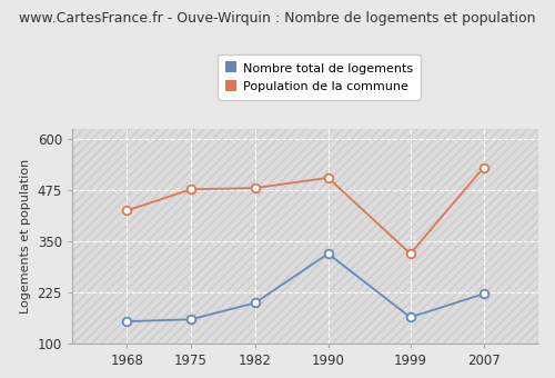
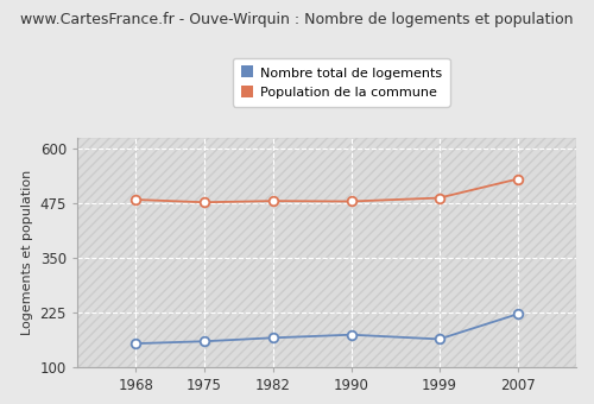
Population de la commune/1968: 425 -> 483
Nombre total de logements/1982: 200 -> 168
Nombre total de logements/1990: 320 -> 175
Population de la commune/1990: 505 -> 479
Population de la commune/1999: 320 -> 487
